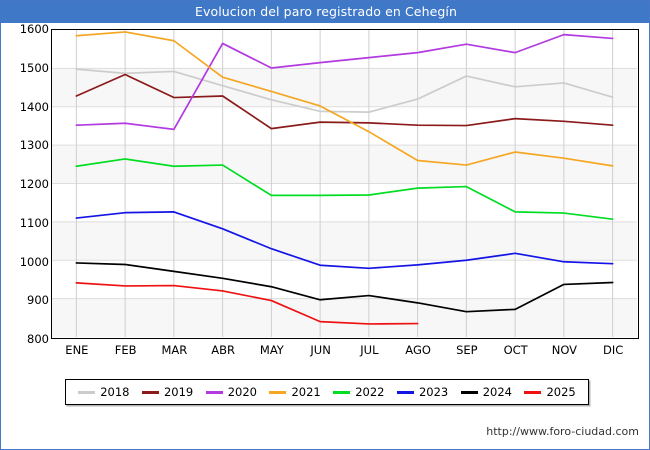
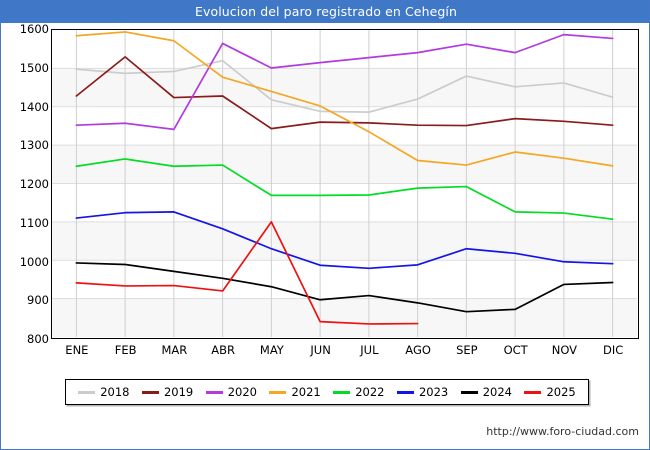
2019/FEB: 1480 -> 1530
2018/ABR: 1460 -> 1520
2025/MAY: 900 -> 1100
2023/SEP: 1000 -> 1030
